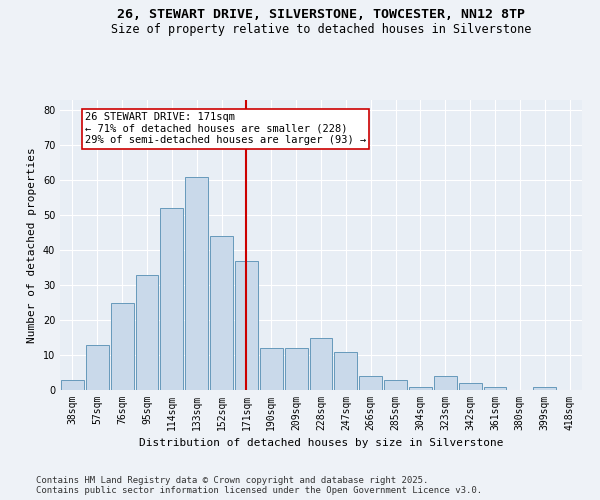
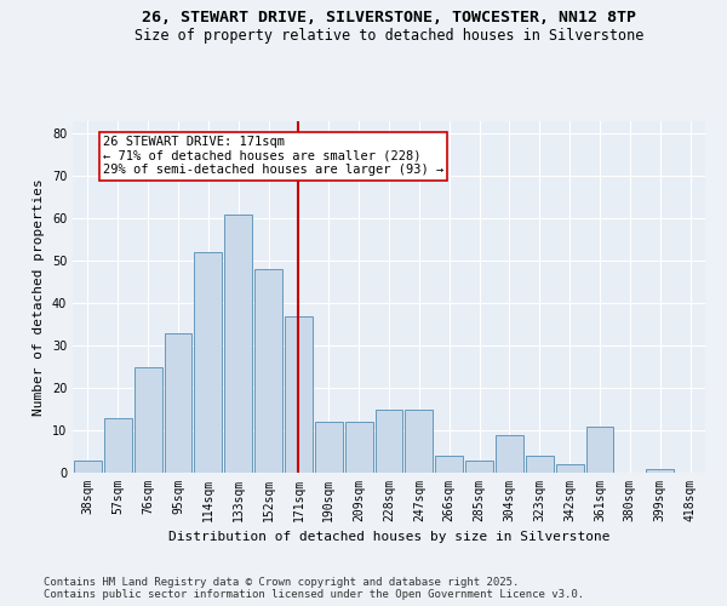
152sqm: 44 -> 48
247sqm: 11 -> 15
304sqm: 1 -> 9
361sqm: 1 -> 11
